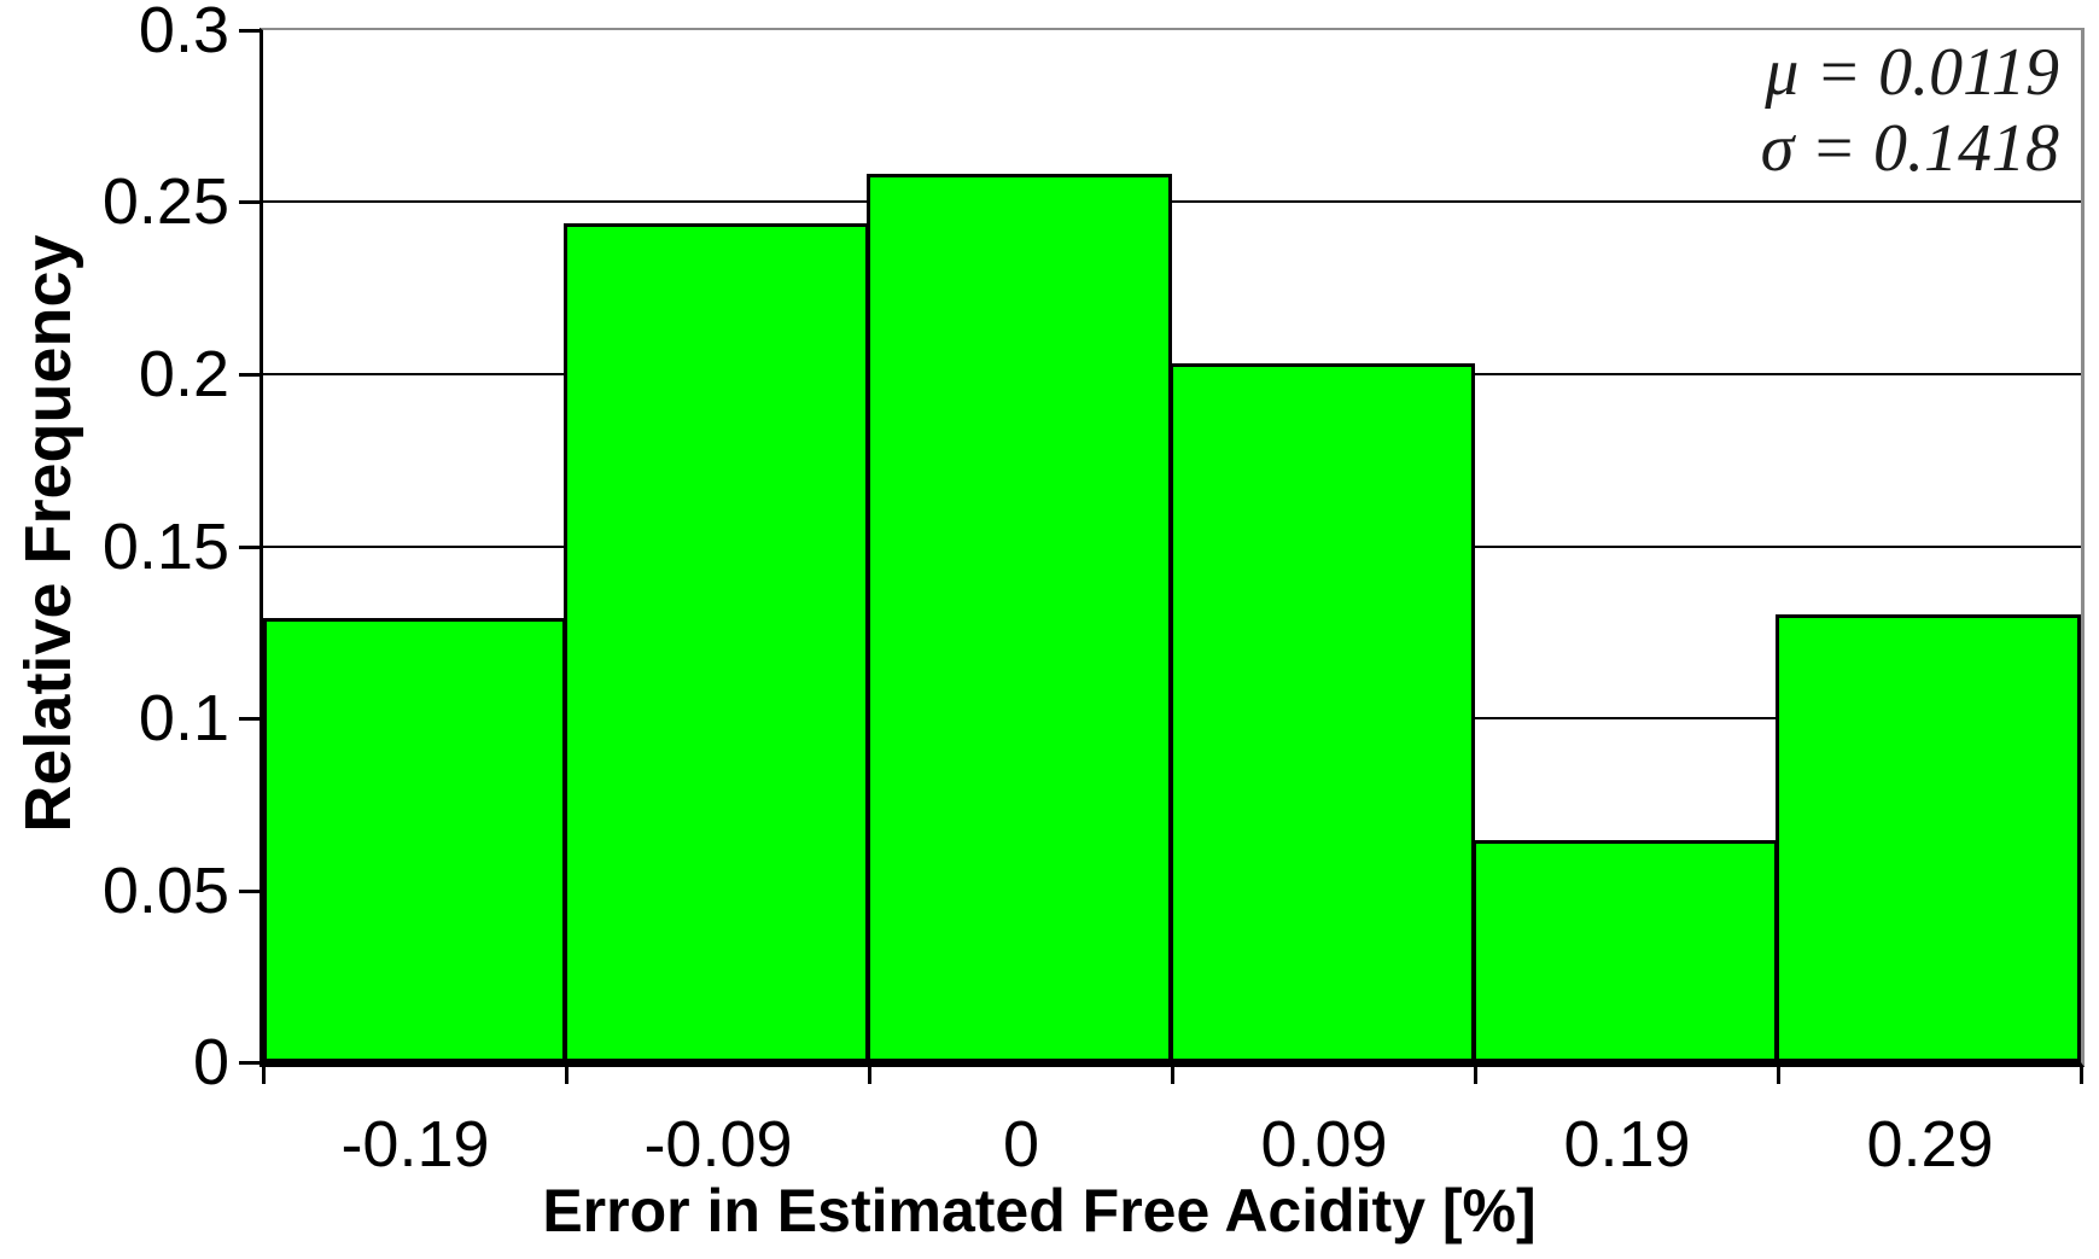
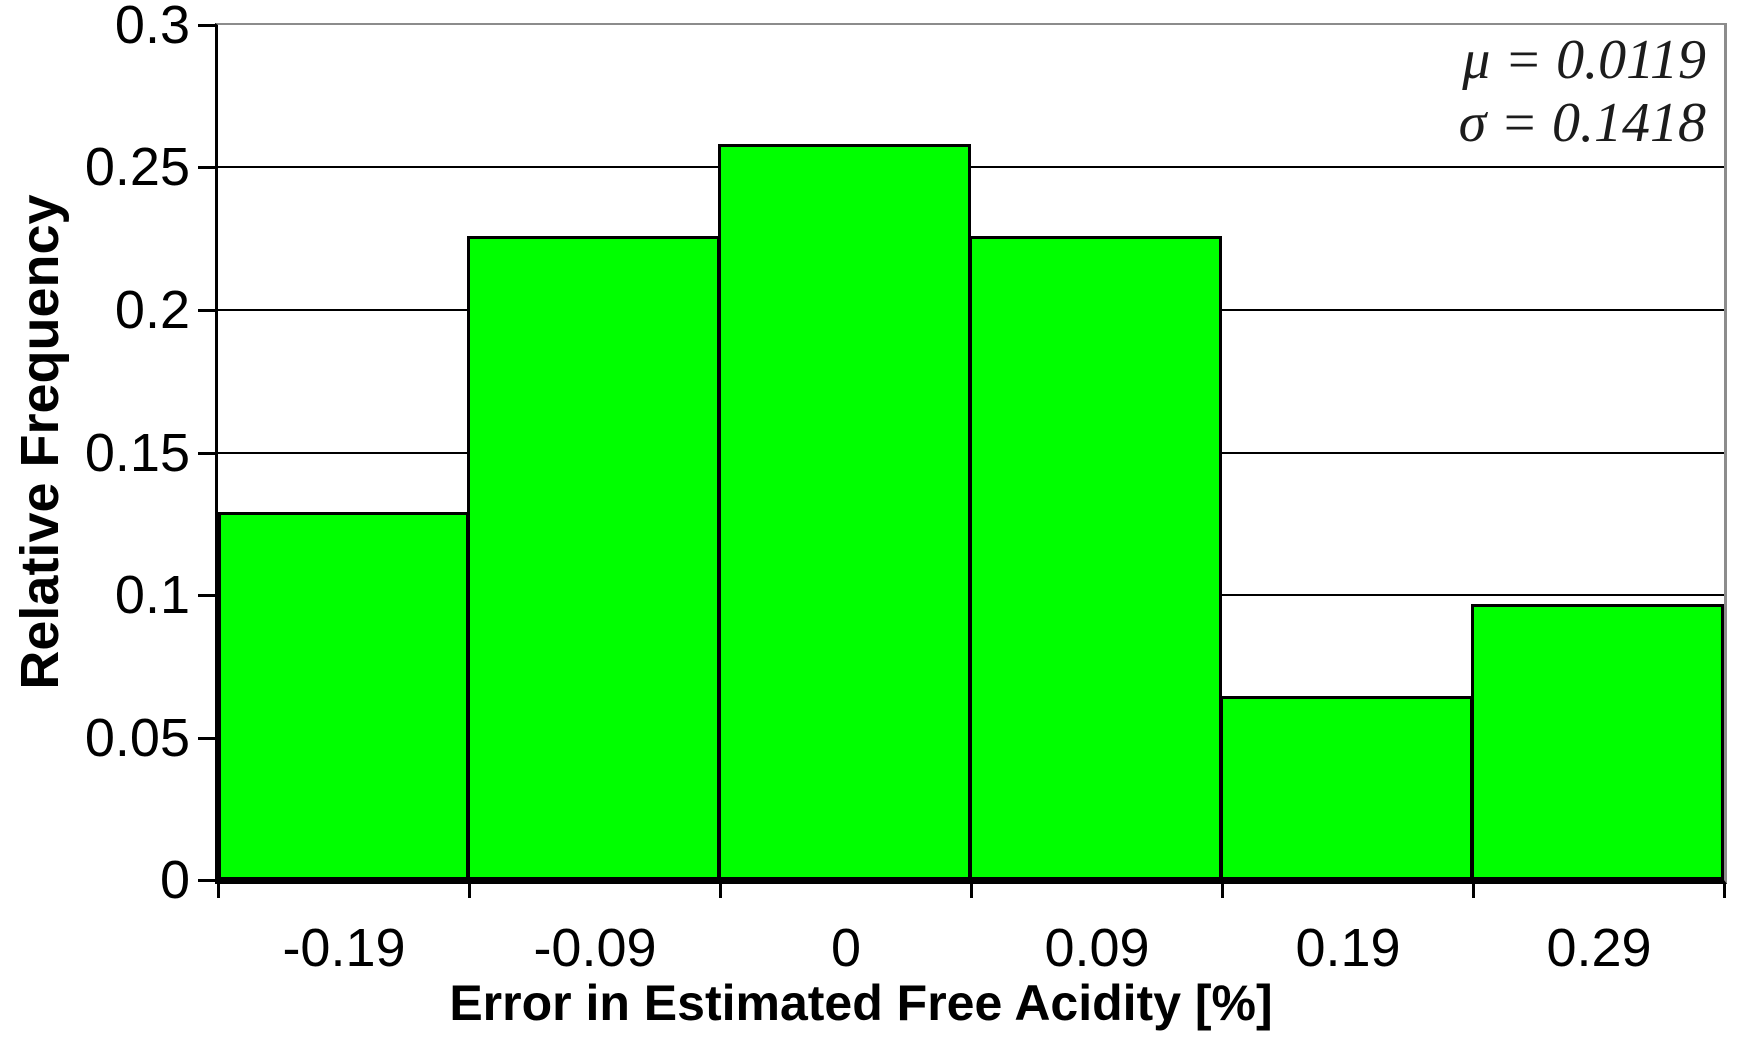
-0.09: 0.244 -> 0.226
0.09: 0.203 -> 0.226
0.29: 0.130 -> 0.097
